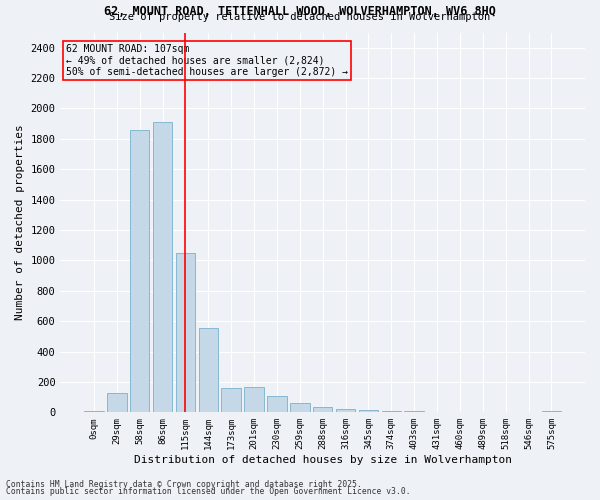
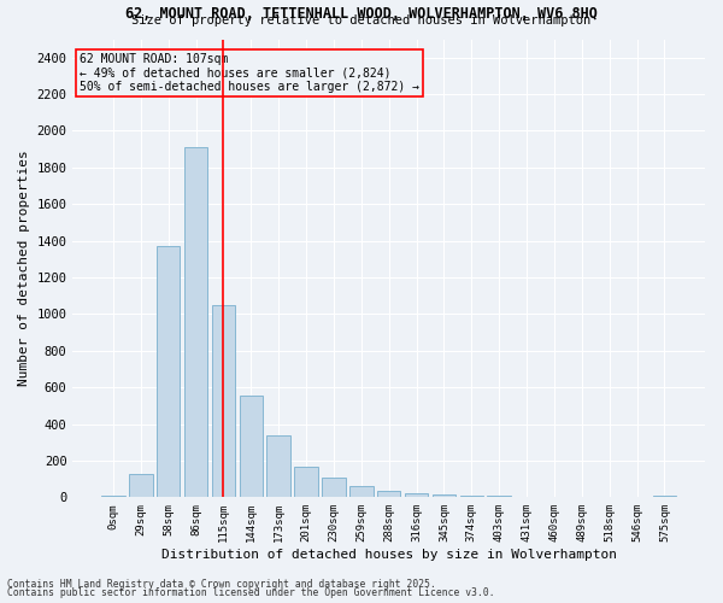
58sqm: 1860 -> 1370
173sqm: 160 -> 340
